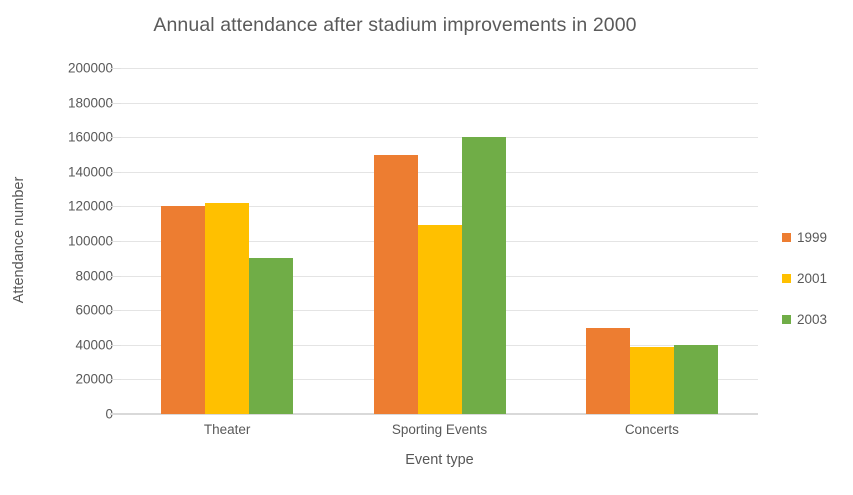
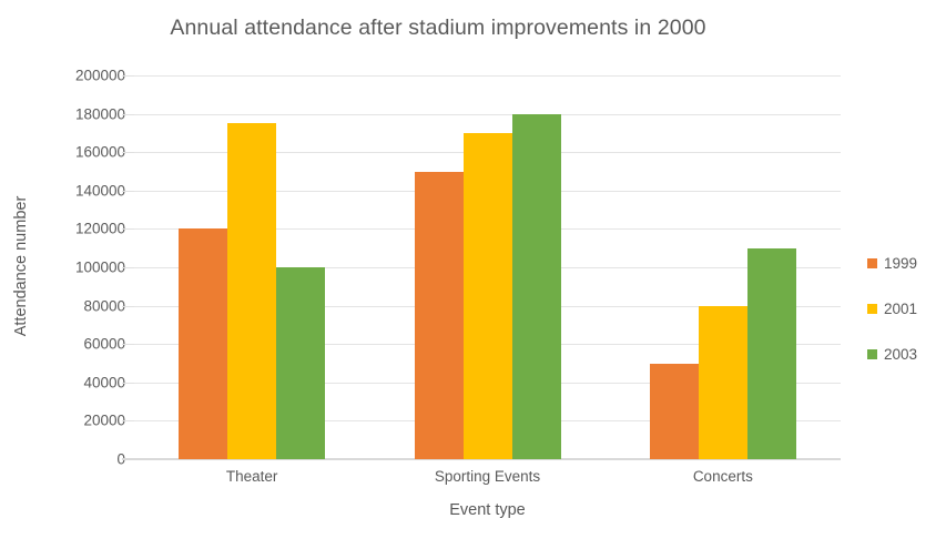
2001/Theater: 122000 -> 175000
2003/Theater: 90000 -> 100000
2001/Sporting Events: 109000 -> 170000
2003/Sporting Events: 160000 -> 180000
2001/Concerts: 39000 -> 80000
2003/Concerts: 40000 -> 110000
